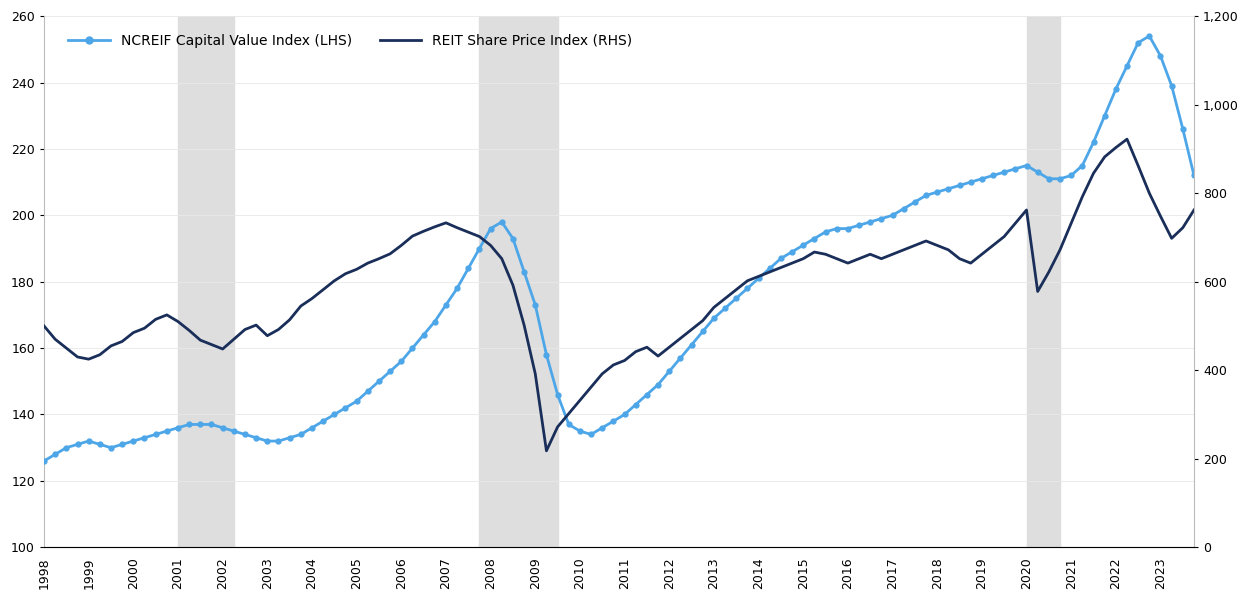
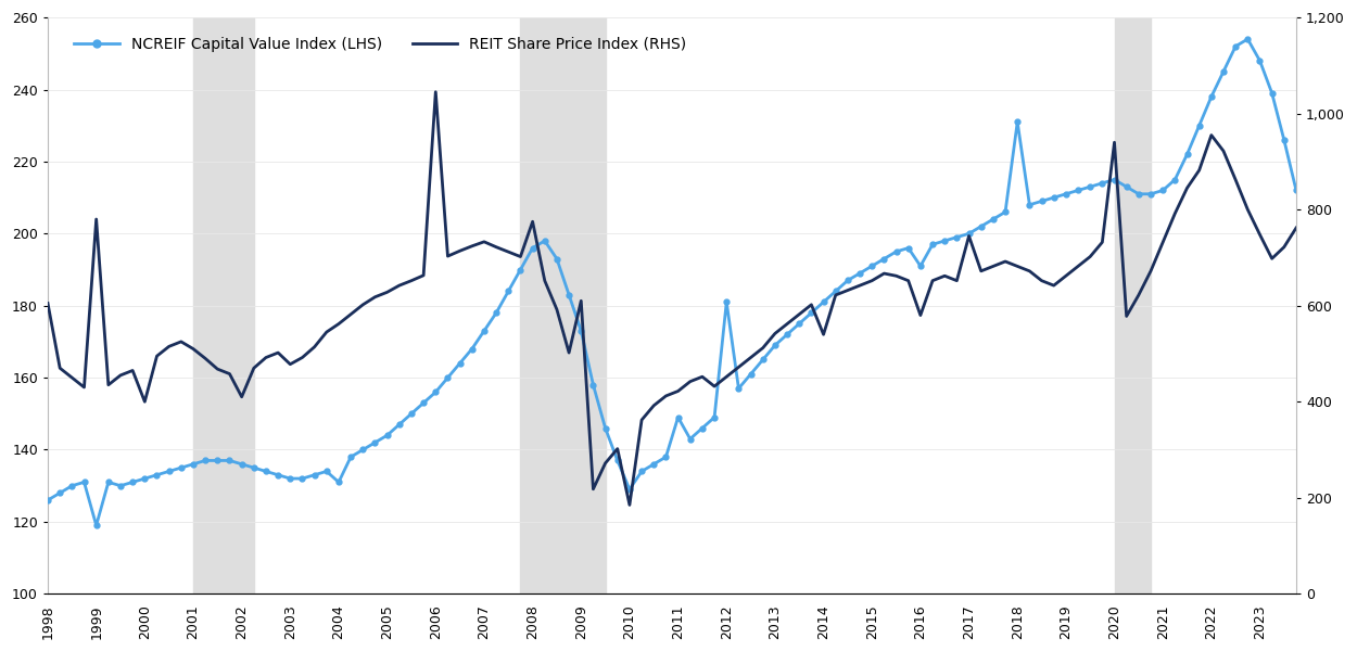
REIT Share Price Index (RHS)/1998: 500 -> 605
NCREIF Capital Value Index (LHS)/1999: 132 -> 119
REIT Share Price Index (RHS)/1999: 425 -> 780
REIT Share Price Index (RHS)/2000: 485 -> 400
REIT Share Price Index (RHS)/2002: 448 -> 410
NCREIF Capital Value Index (LHS)/2004: 136 -> 131
REIT Share Price Index (RHS)/2006: 682 -> 1,045
REIT Share Price Index (RHS)/2008: 682 -> 775
REIT Share Price Index (RHS)/2009: 392 -> 610
NCREIF Capital Value Index (LHS)/2010: 135 -> 129
REIT Share Price Index (RHS)/2010: 332 -> 185
NCREIF Capital Value Index (LHS)/2011: 140 -> 149
NCREIF Capital Value Index (LHS)/2012: 153 -> 181
REIT Share Price Index (RHS)/2014: 612 -> 540
NCREIF Capital Value Index (LHS)/2016: 196 -> 191
REIT Share Price Index (RHS)/2016: 642 -> 580
REIT Share Price Index (RHS)/2017: 662 -> 745
NCREIF Capital Value Index (LHS)/2018: 207 -> 231
REIT Share Price Index (RHS)/2020: 762 -> 940
REIT Share Price Index (RHS)/2022: 903 -> 955
